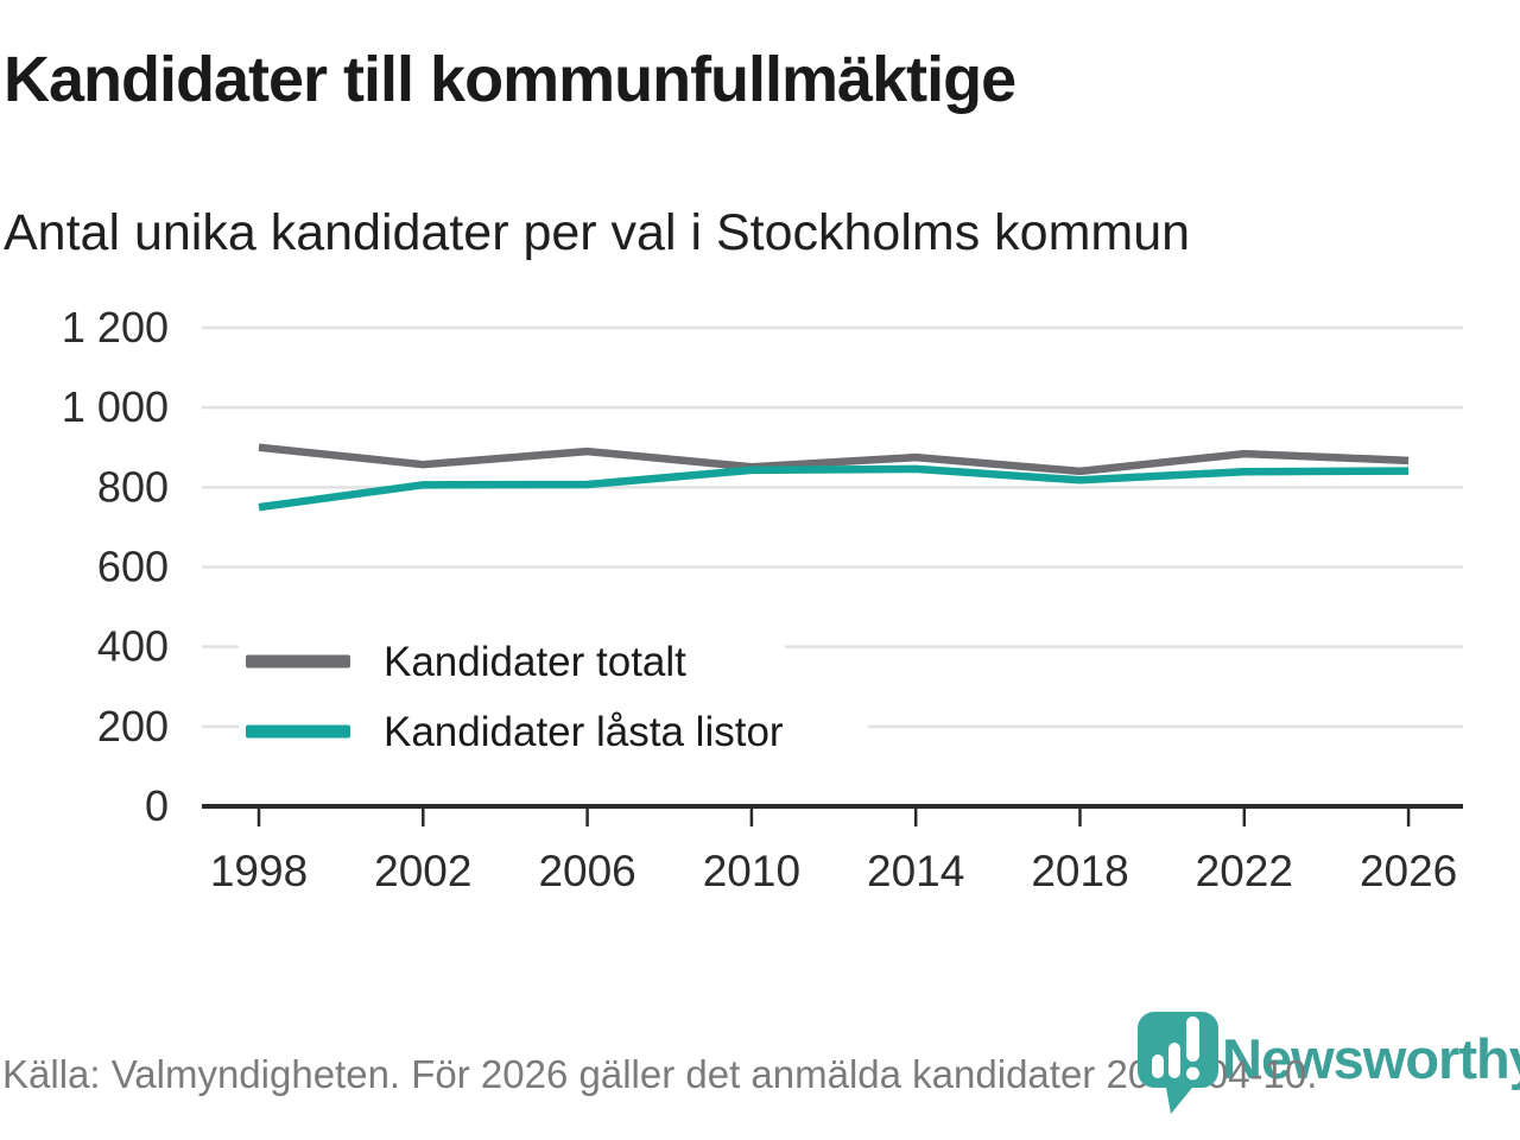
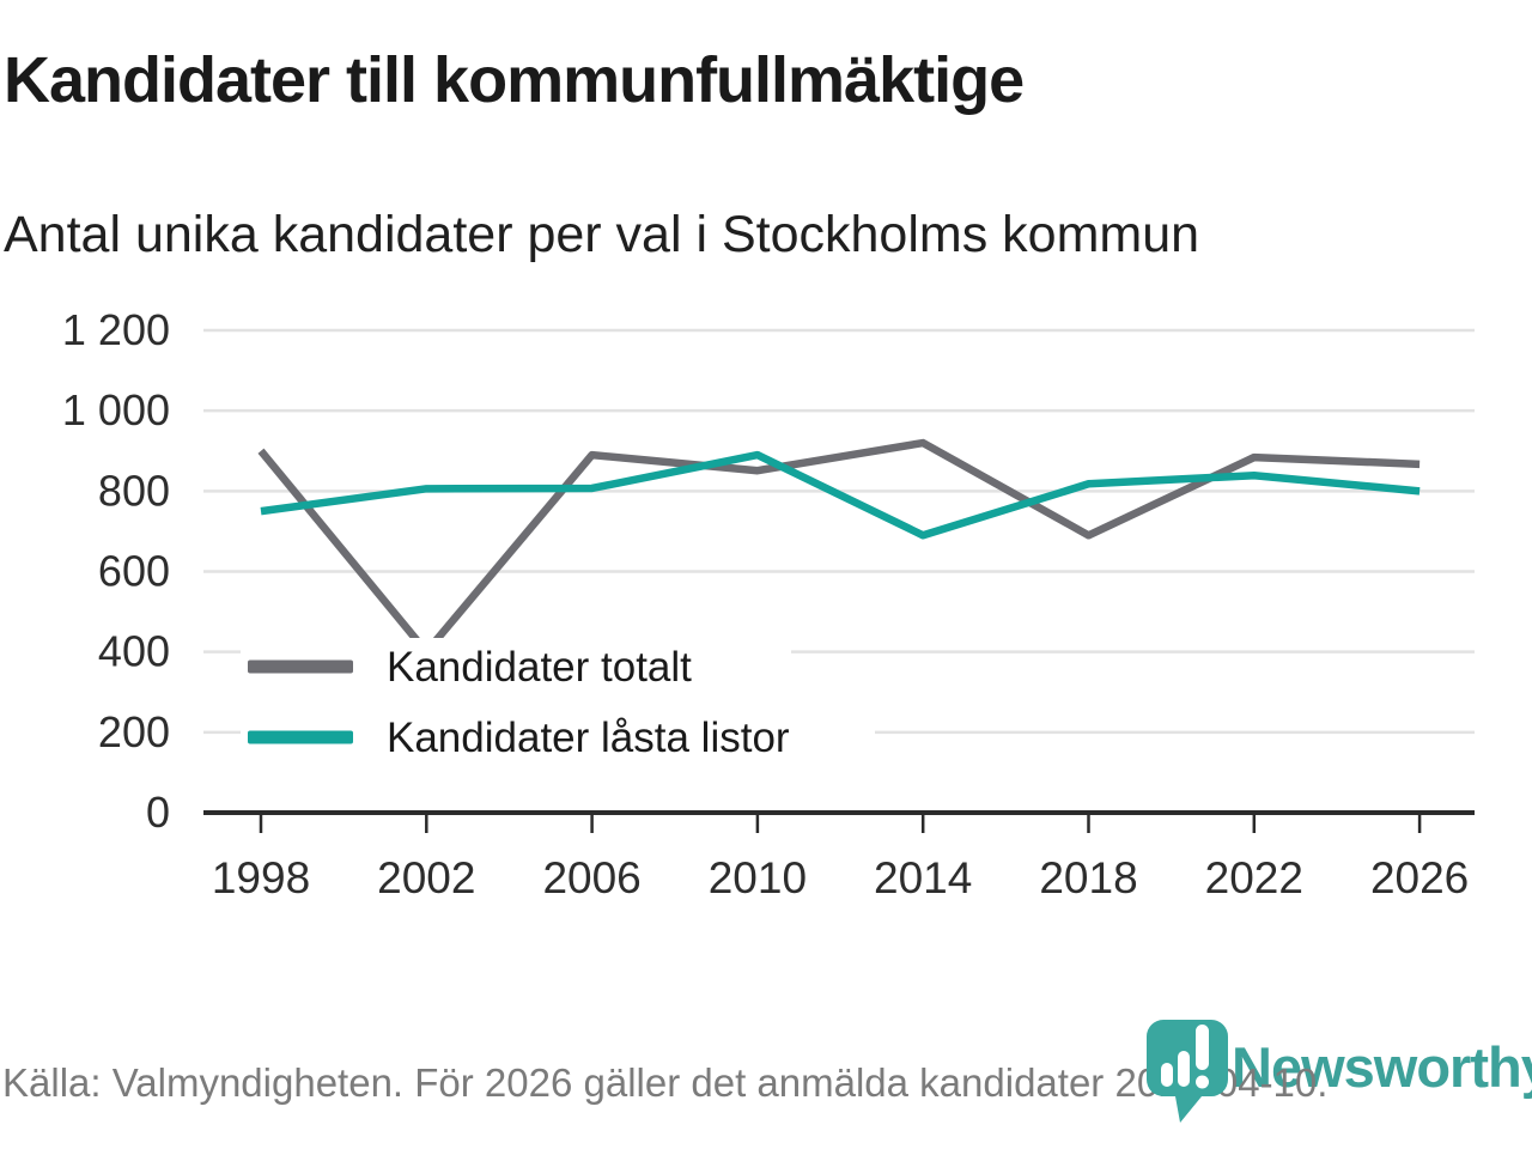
Kandidater totalt/2002: 860 -> 400
Kandidater låsta listor/2010: 840 -> 890
Kandidater totalt/2014: 880 -> 920
Kandidater låsta listor/2014: 850 -> 690
Kandidater totalt/2018: 840 -> 690
Kandidater låsta listor/2026: 840 -> 800
